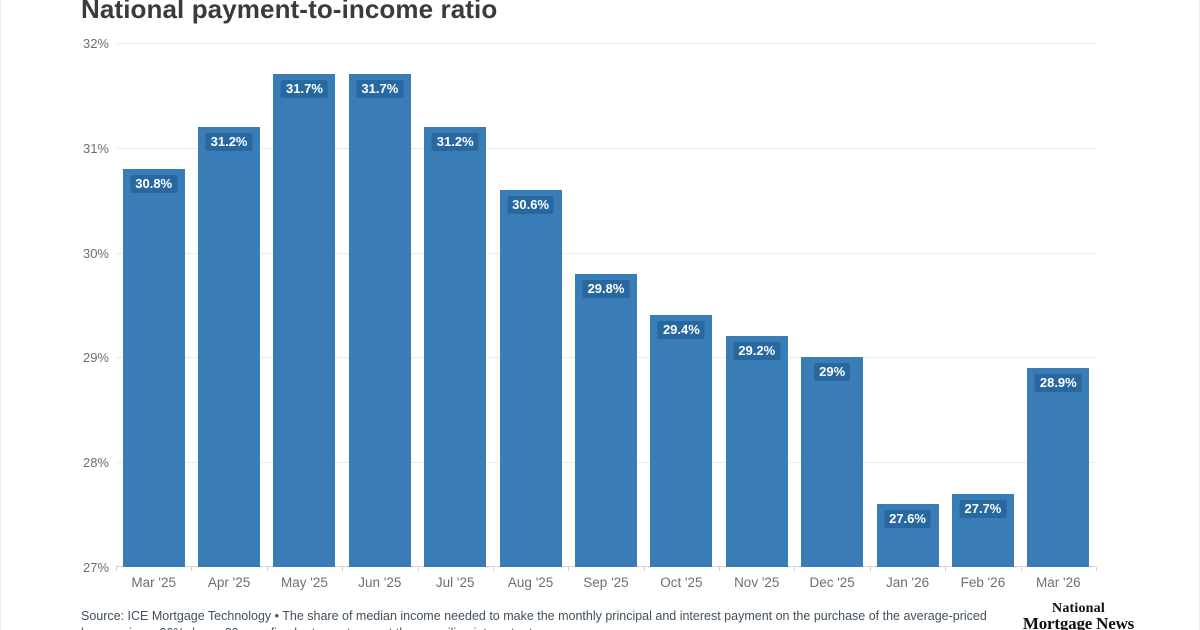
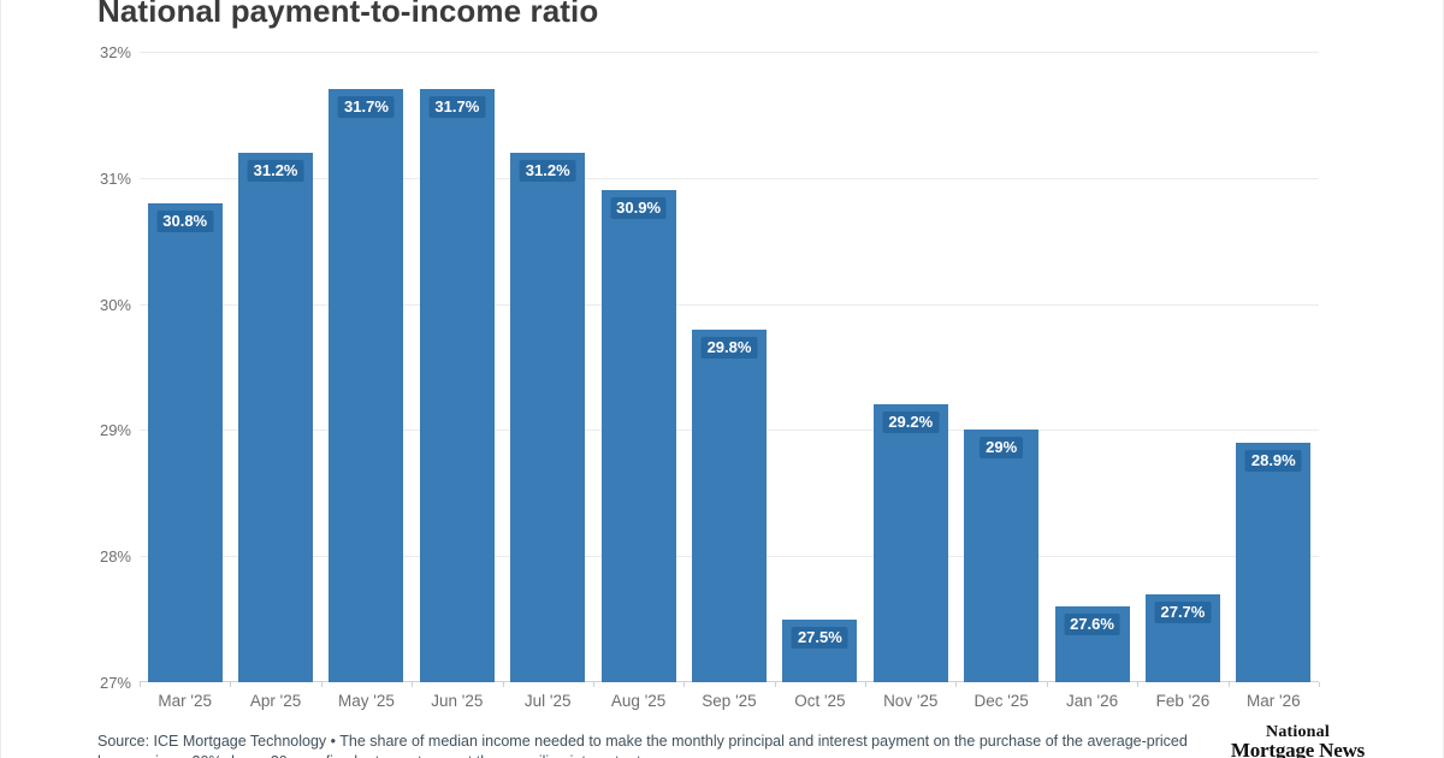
Aug '25: 30.6% -> 30.9%
Oct '25: 29.4% -> 27.5%
